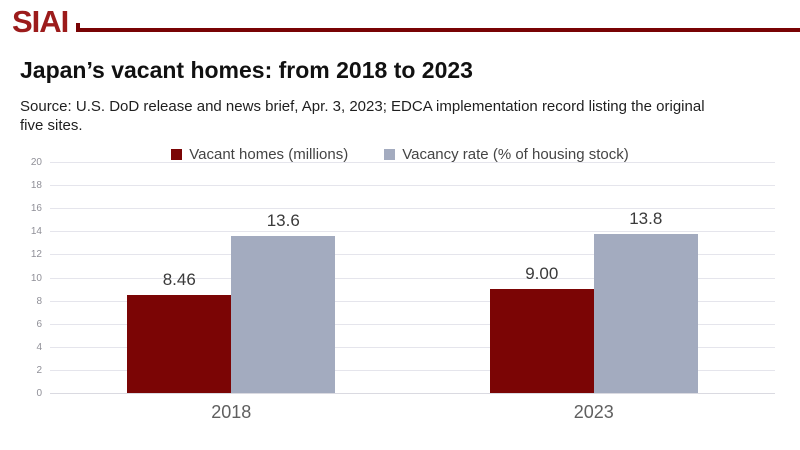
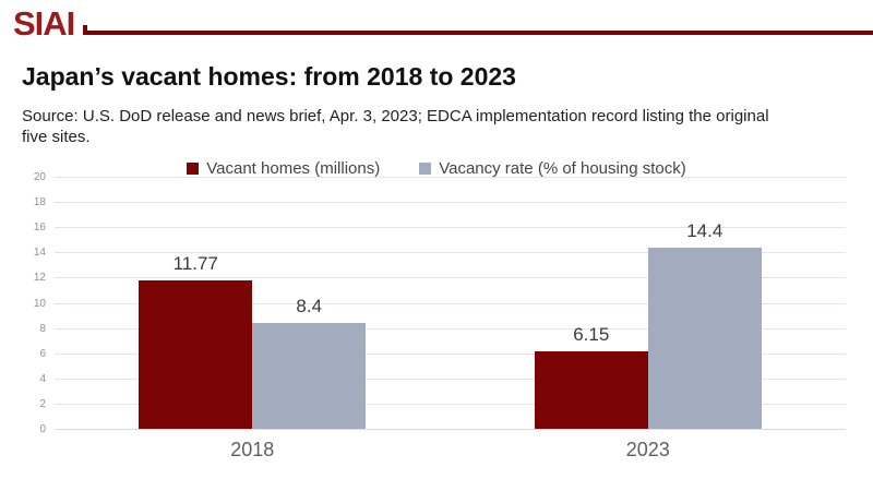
Vacant homes (millions)/2018: 8.46 -> 11.77
Vacancy rate (% of housing stock)/2018: 13.6 -> 8.4
Vacant homes (millions)/2023: 9.00 -> 6.15
Vacancy rate (% of housing stock)/2023: 13.8 -> 14.4
